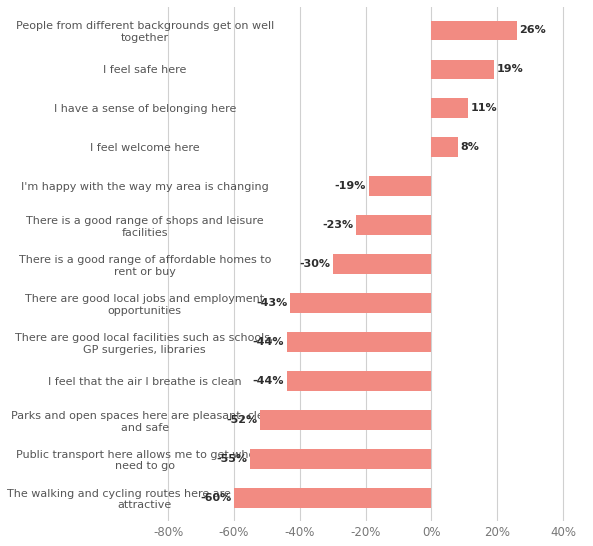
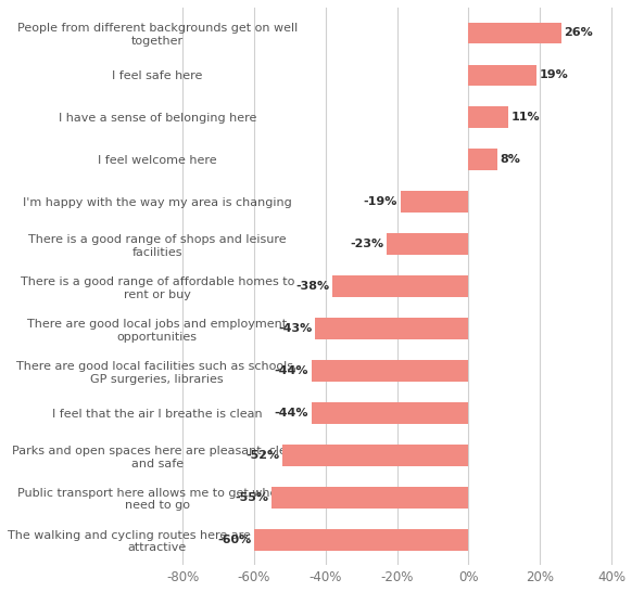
There is a good range of affordable homes to rent or buy: -30% -> -38%
